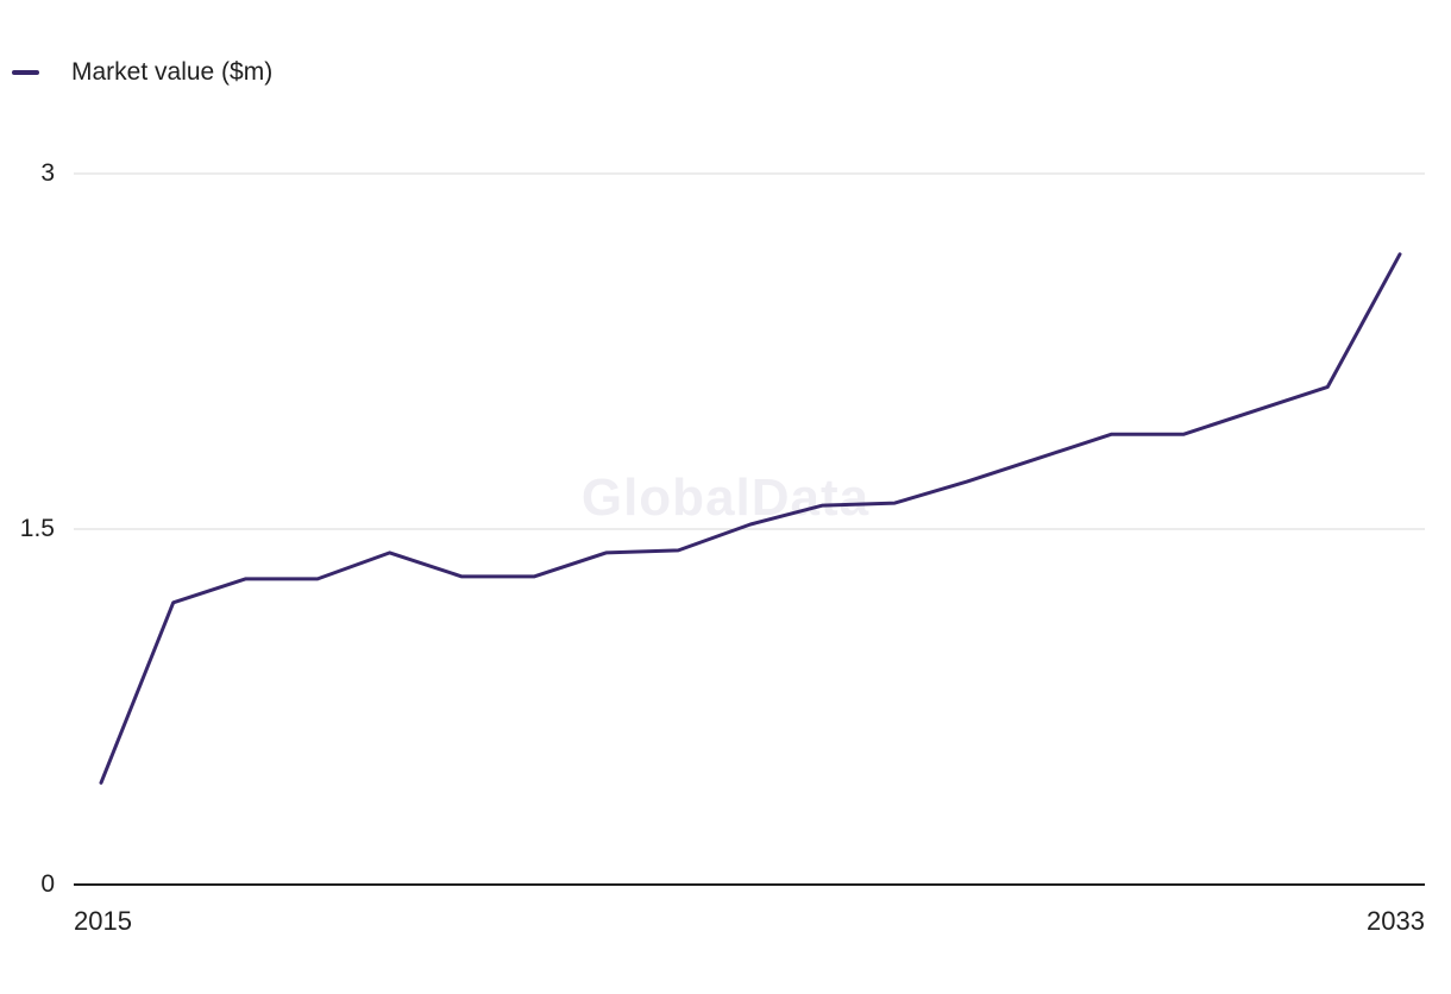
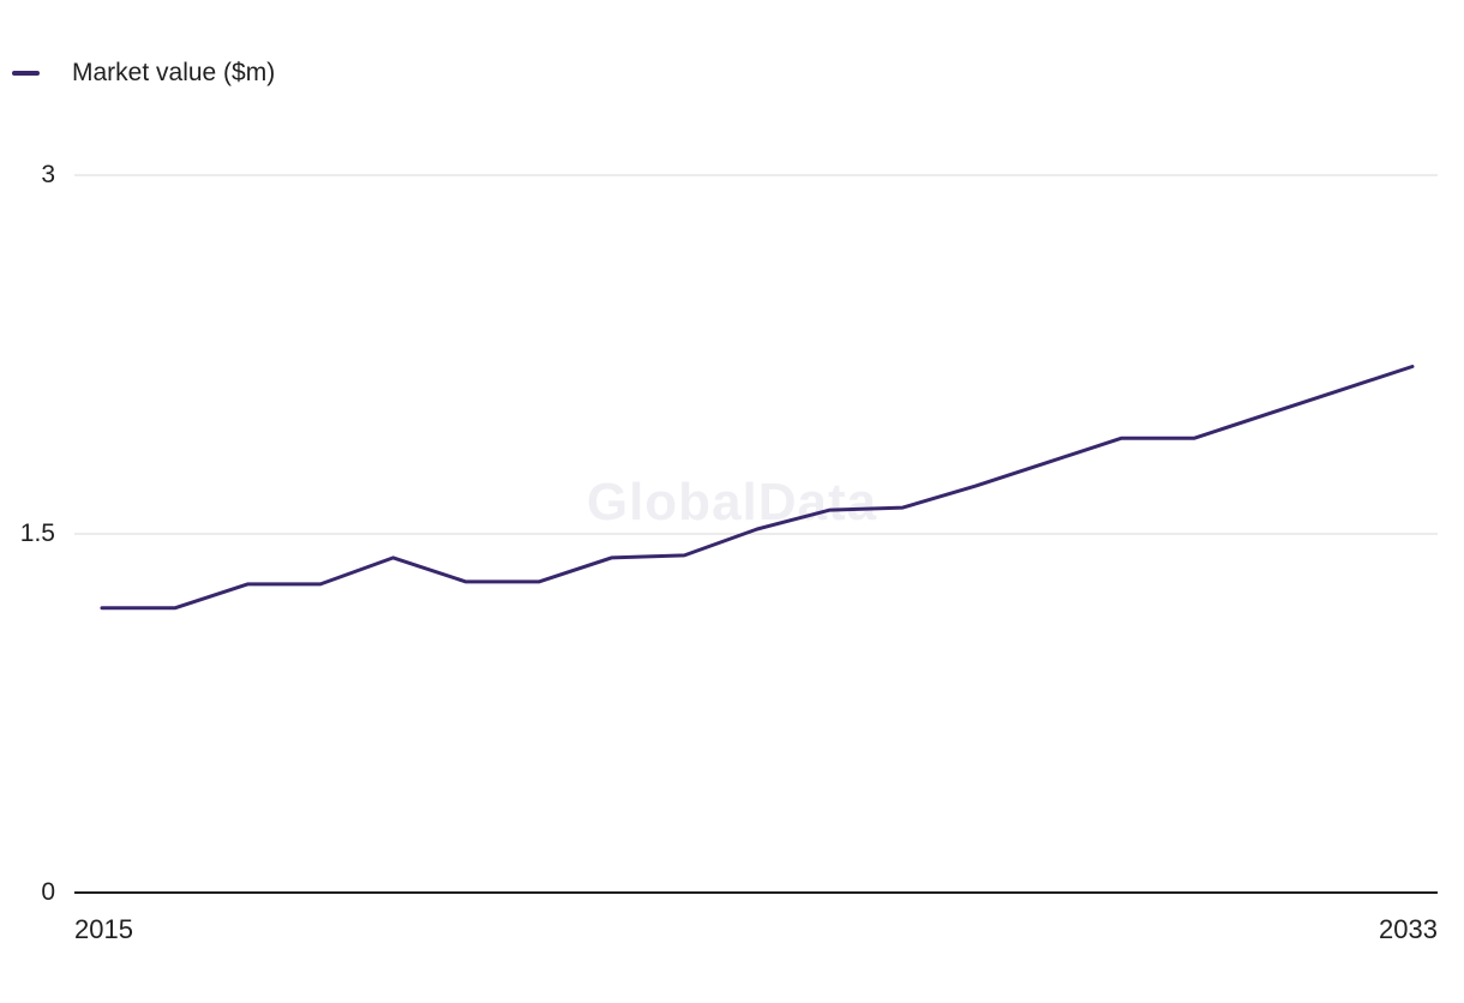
2015: 0.43 -> 1.19
2033: 2.66 -> 2.20
